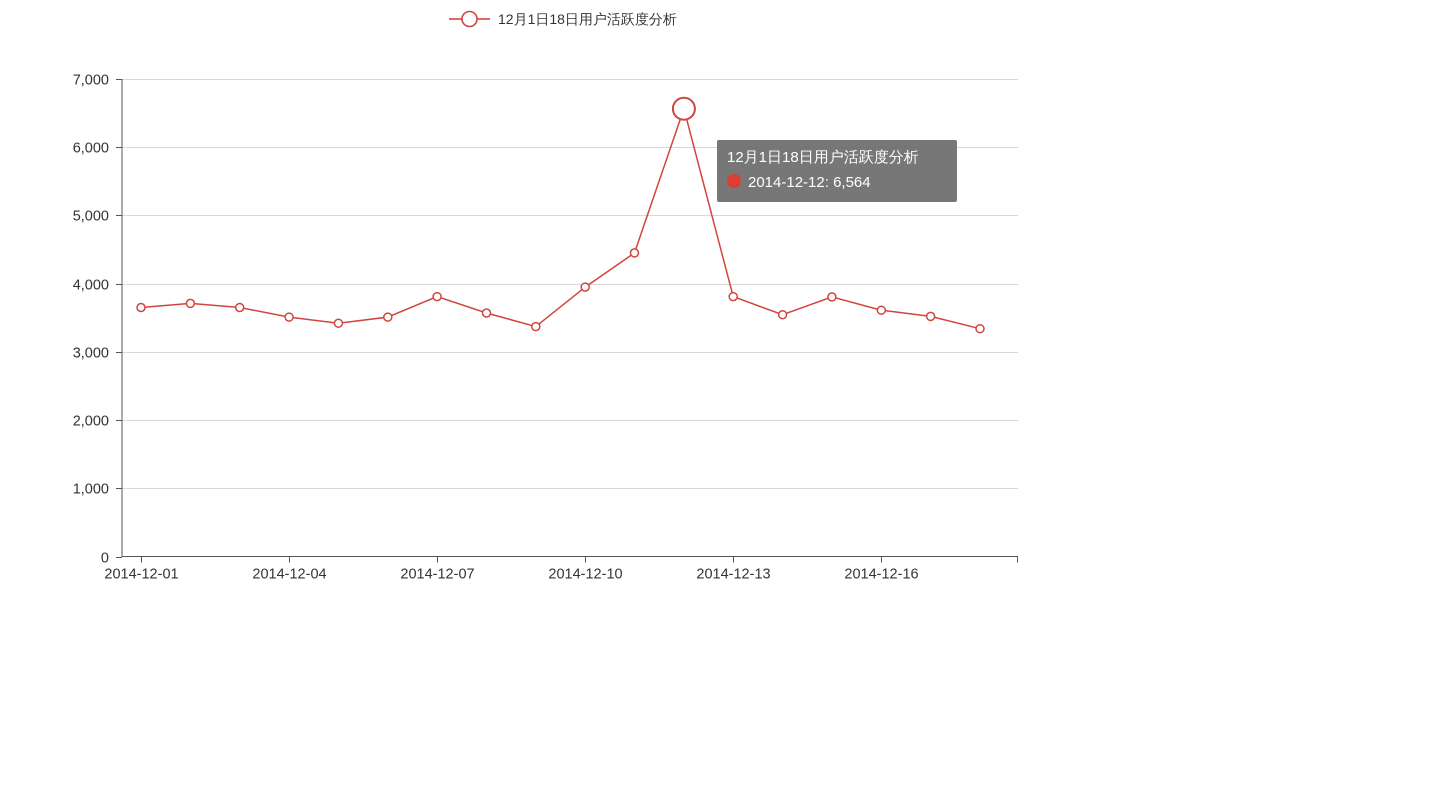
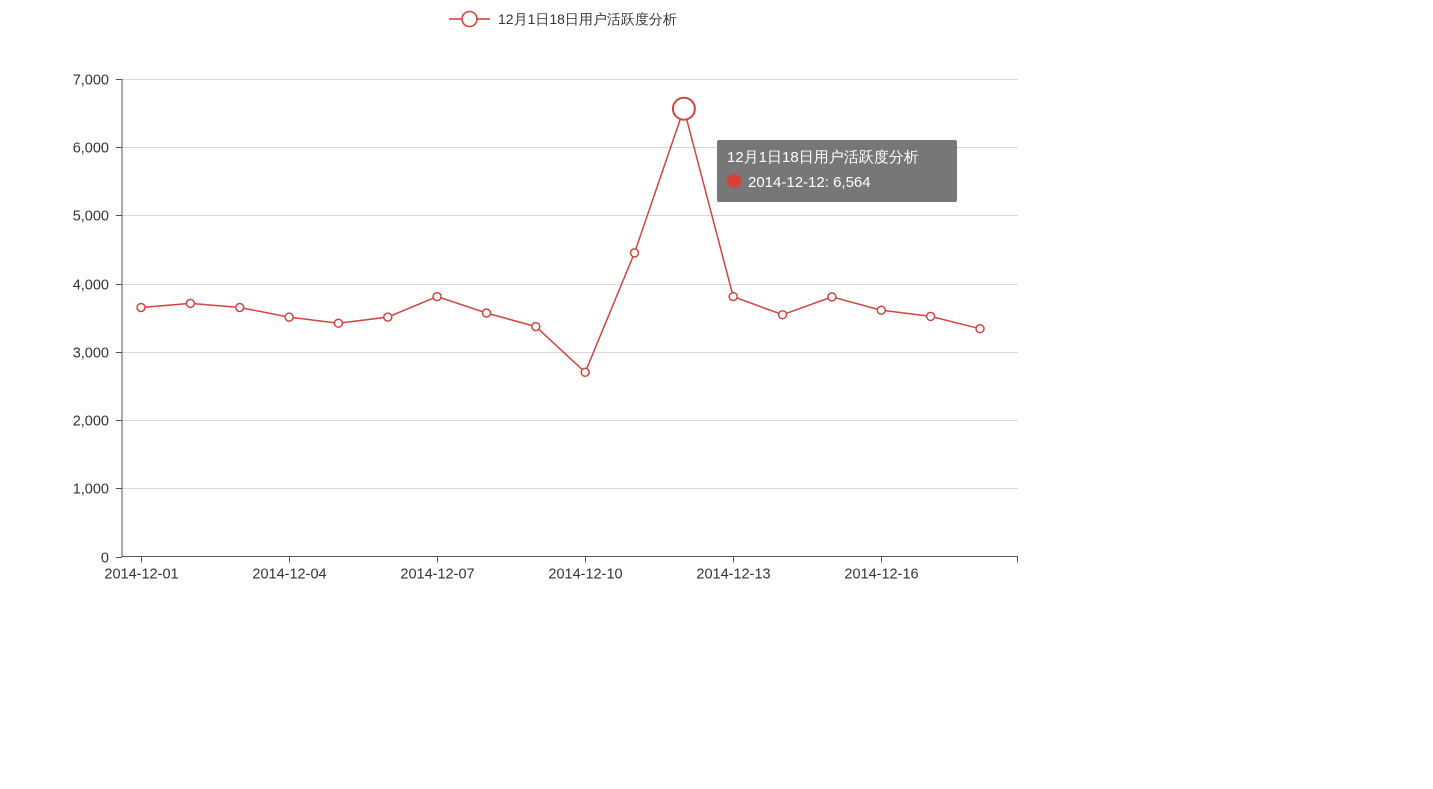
2014-12-10: 4000 -> 2700
